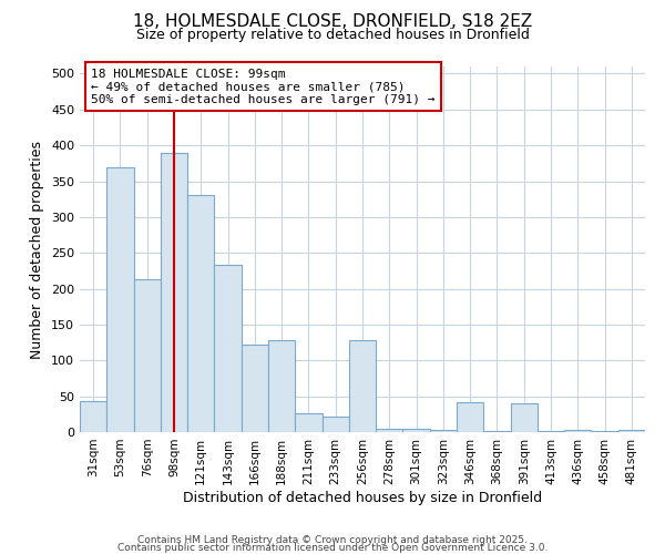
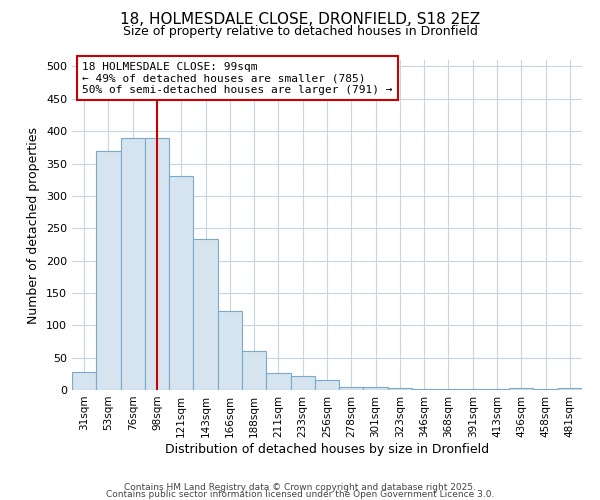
31sqm: 44 -> 28
76sqm: 214 -> 390
188sqm: 128 -> 60
256sqm: 128 -> 15
346sqm: 42 -> 1
391sqm: 40 -> 1
